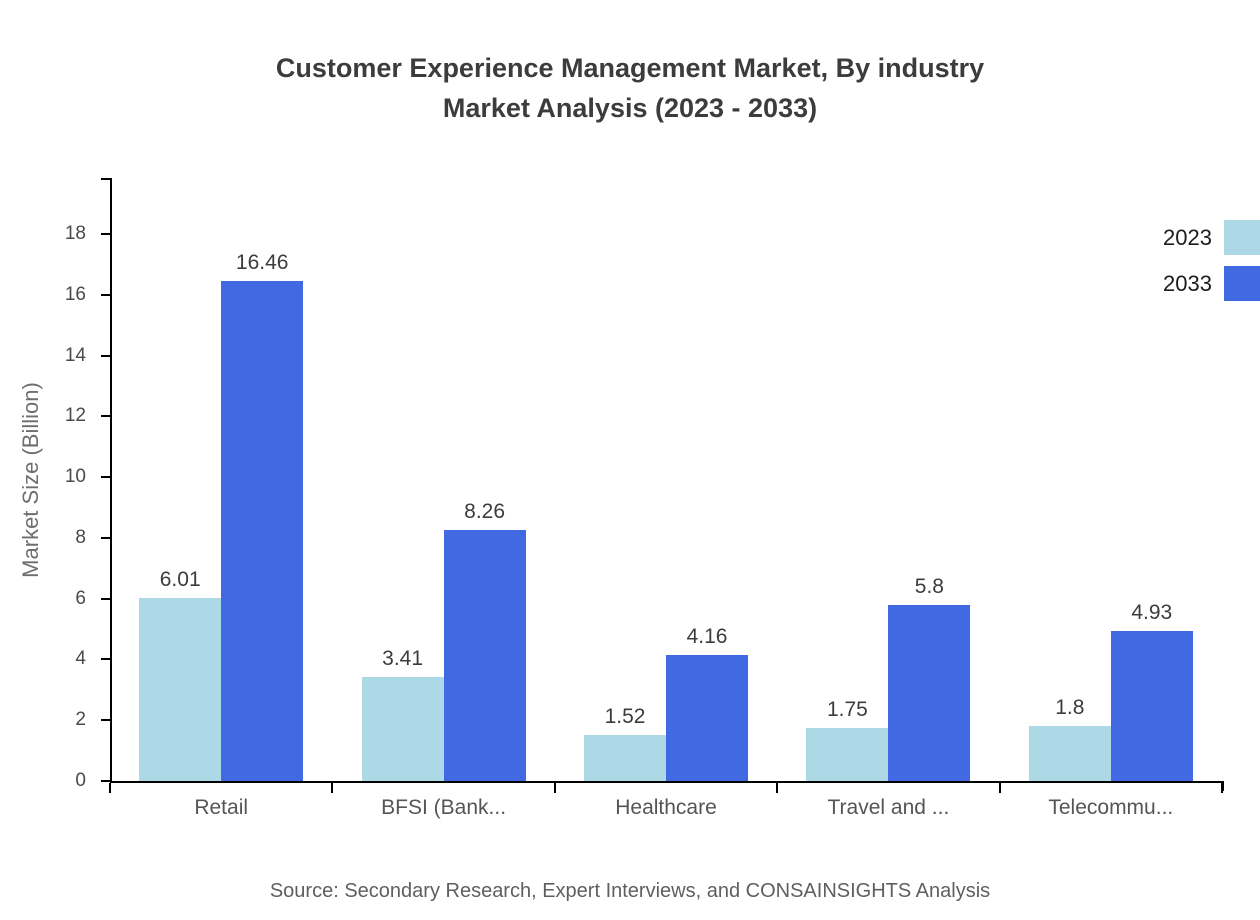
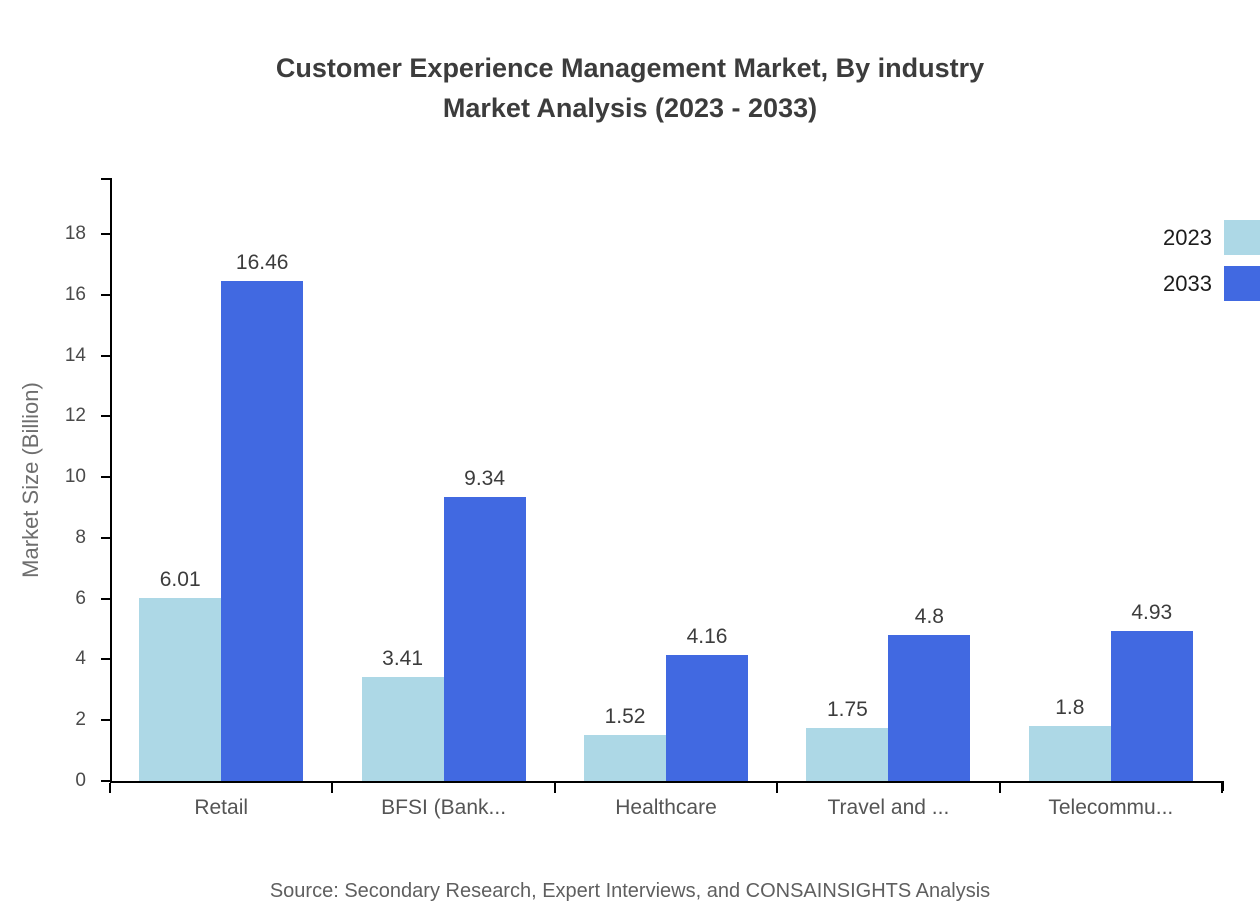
2033/BFSI (Bank...: 8.26 -> 9.34
2033/Travel and ...: 5.8 -> 4.8
